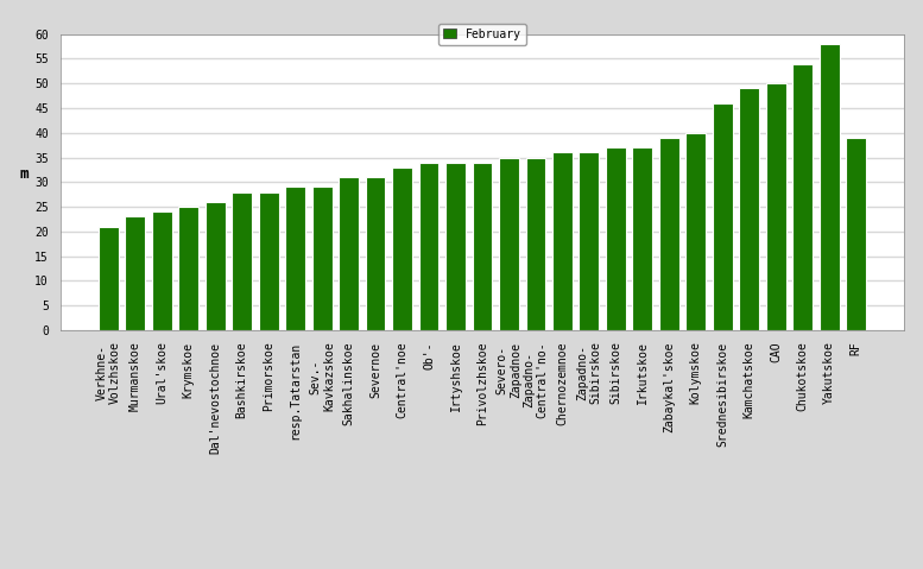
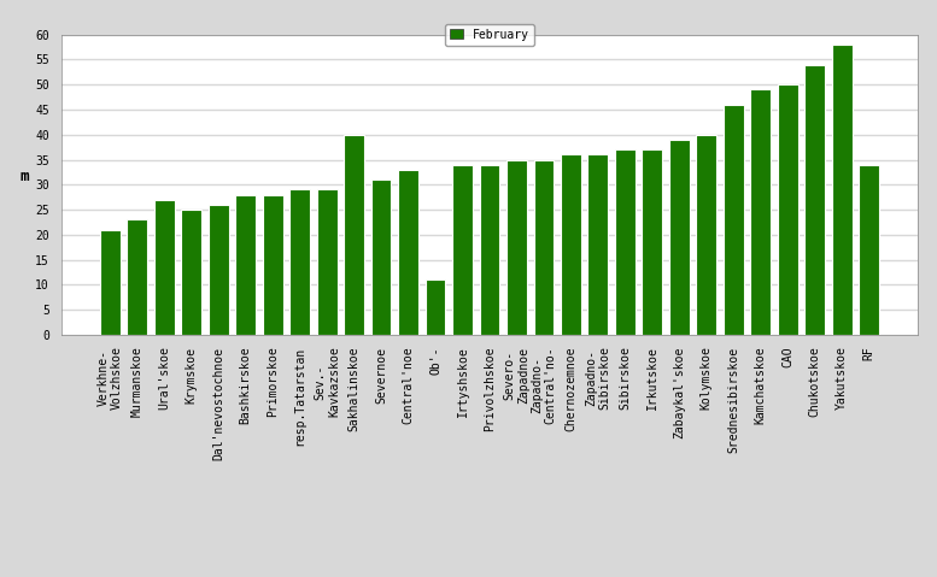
Ural'skoe: 24 -> 27
Sakhalinskoe: 31 -> 40
Ob'-: 34 -> 11
RF: 39 -> 34
